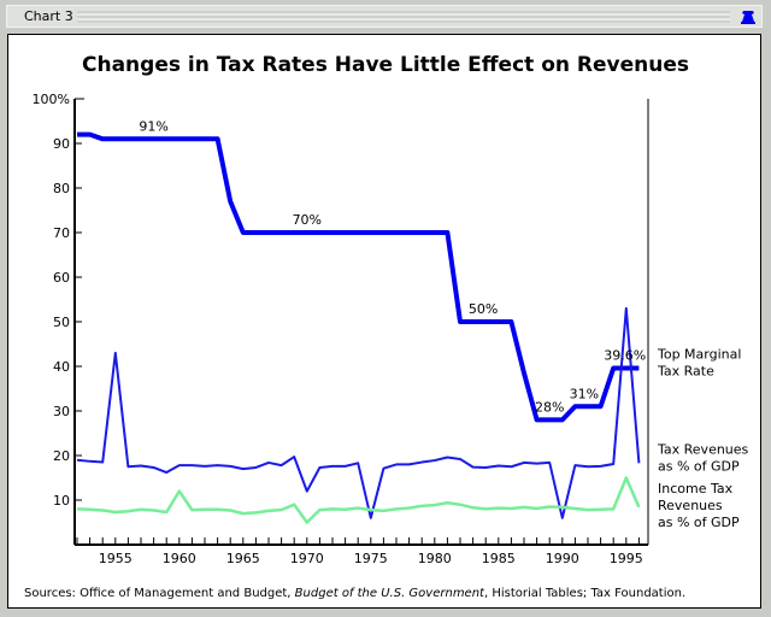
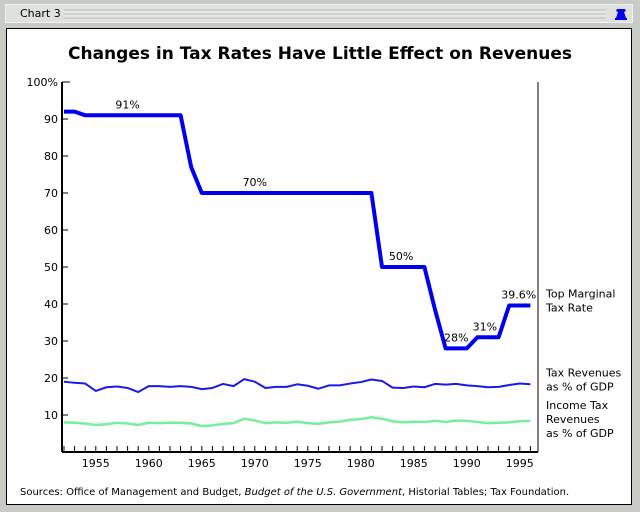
Tax Revenues as % of GDP/1955: 43% -> 16%
Income Tax Revenues as % of GDP/1960: 12% -> 8%
Tax Revenues as % of GDP/1970: 12% -> 19%
Income Tax Revenues as % of GDP/1970: 5% -> 8%
Tax Revenues as % of GDP/1975: 6% -> 18%
Tax Revenues as % of GDP/1990: 6% -> 18%
Tax Revenues as % of GDP/1995: 53% -> 18%
Income Tax Revenues as % of GDP/1995: 15% -> 8%
